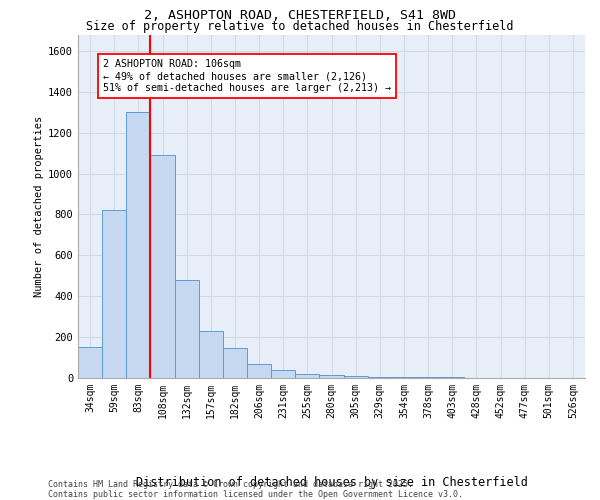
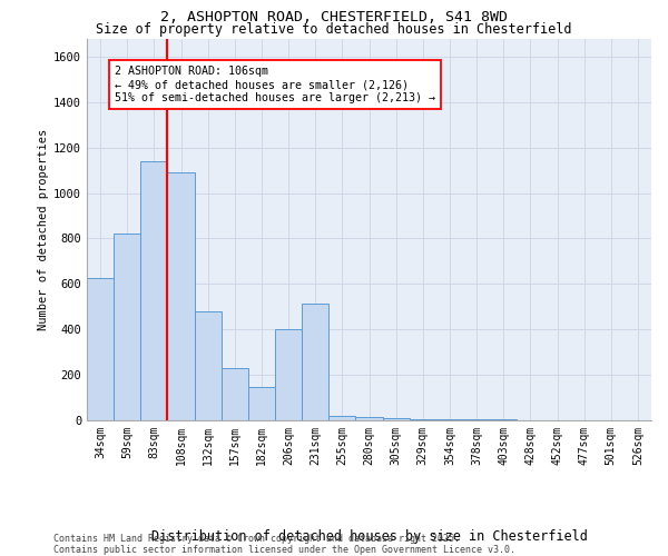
34sqm: 150 -> 625
83sqm: 1300 -> 1140
206sqm: 65 -> 400
231sqm: 35 -> 515
